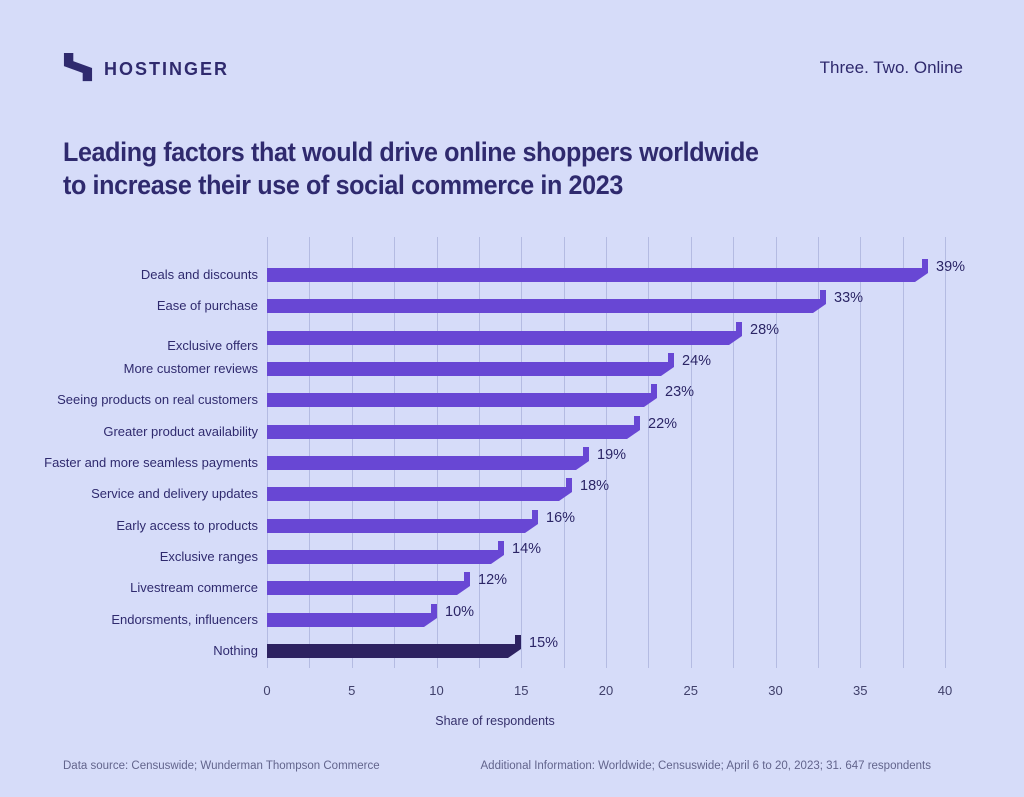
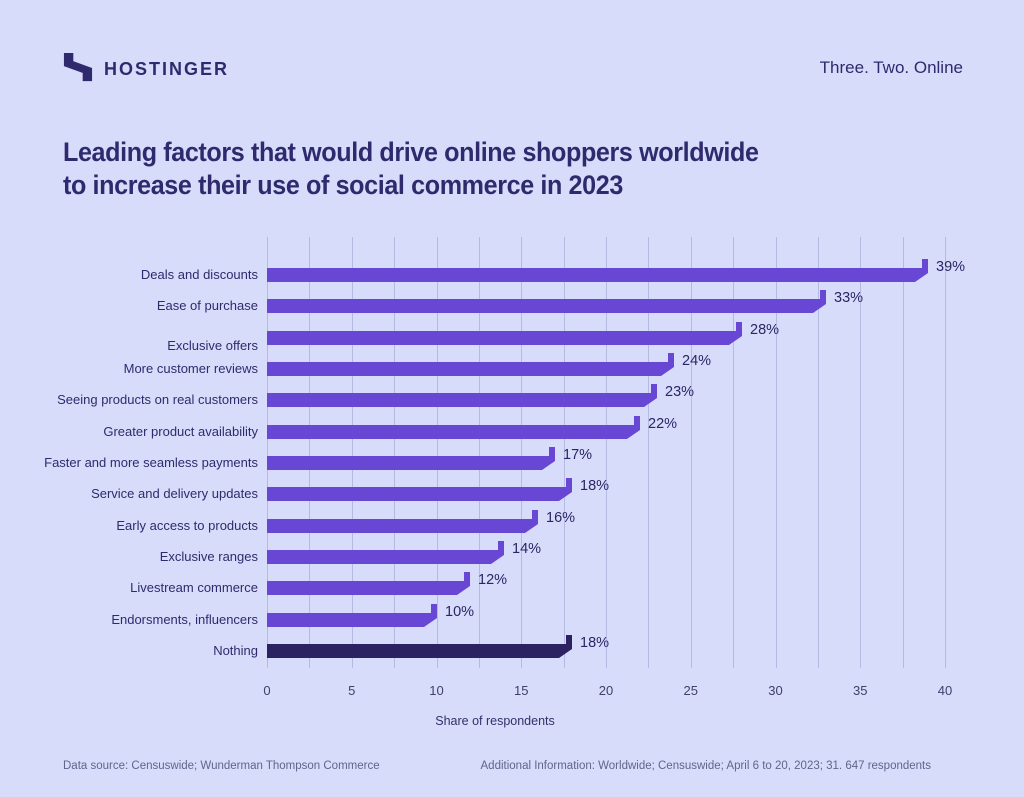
Faster and more seamless payments: 19% -> 17%
Nothing: 15% -> 18%
